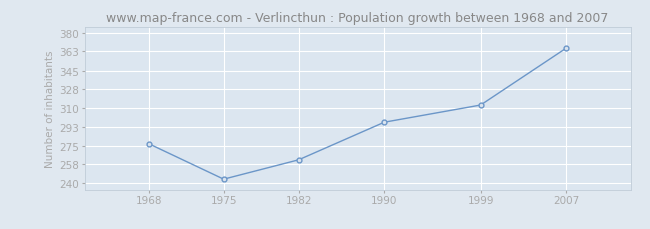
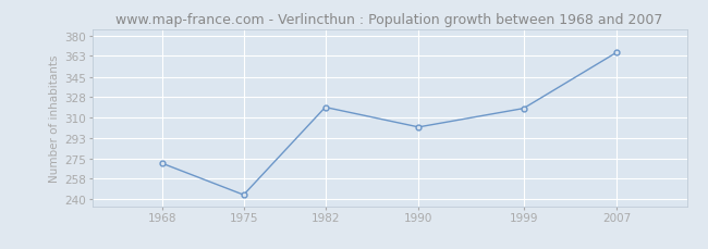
1968: 277 -> 271
1982: 262 -> 319
1990: 297 -> 302
1999: 313 -> 318
